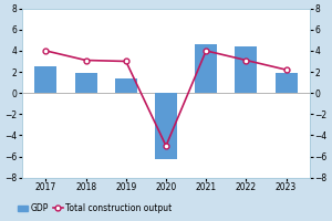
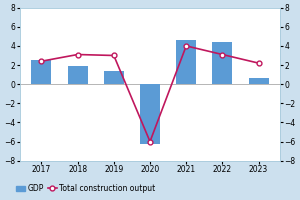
Total construction output/2017: 4.0 -> 2.4
Total construction output/2020: -5.0 -> -6.0
GDP/2023: 1.9 -> 0.6
